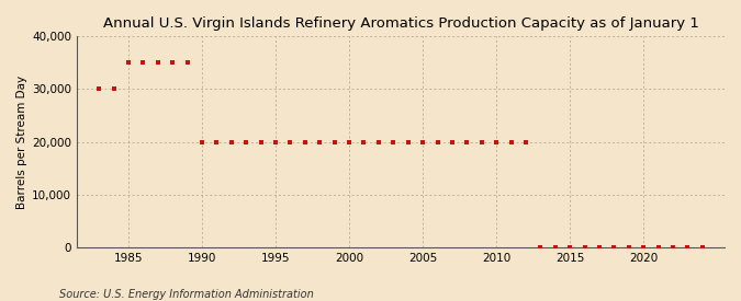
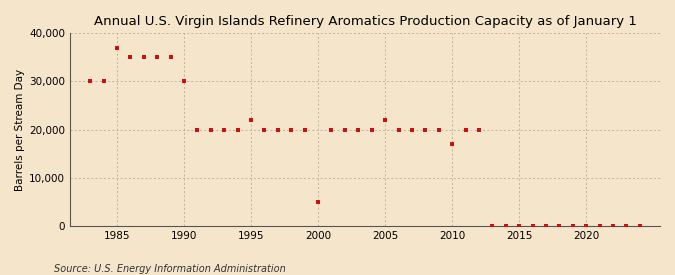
1985: 35,000 -> 37,000
1990: 20,000 -> 30,000
1995: 20,000 -> 22,000
2000: 20,000 -> 5,000
2005: 20,000 -> 22,000
2010: 20,000 -> 17,000
